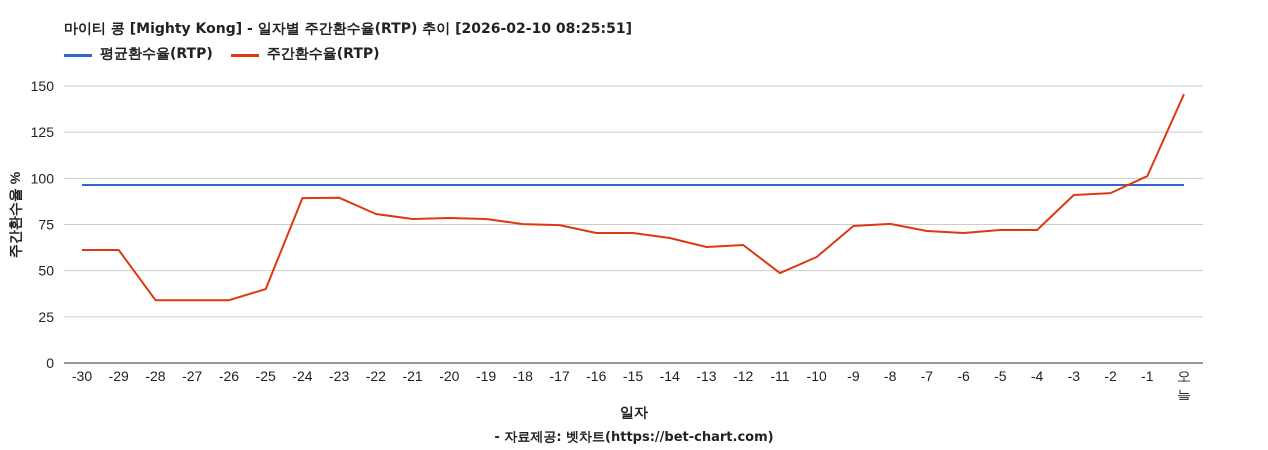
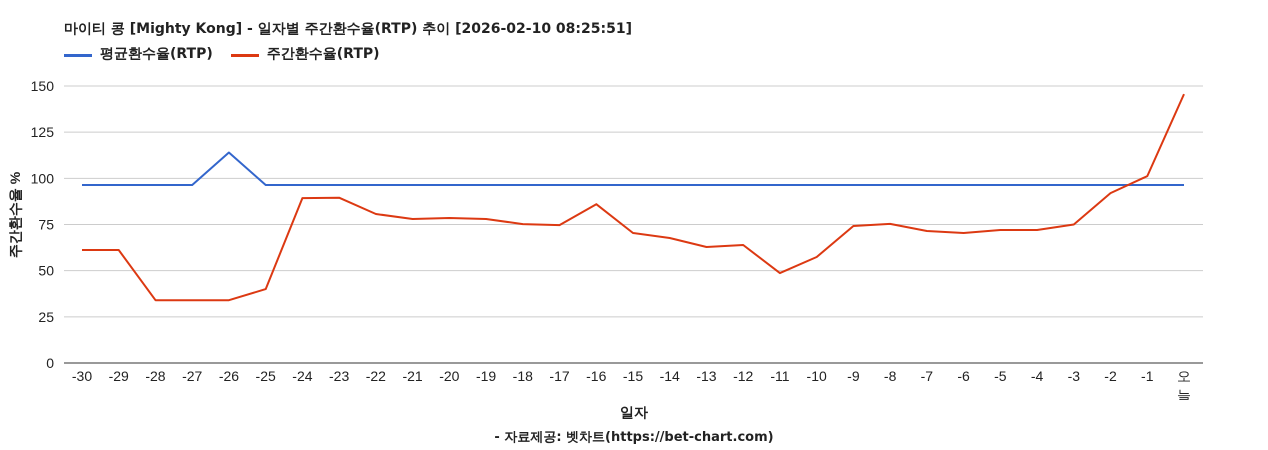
평균환수율(RTP)/-26: 96 -> 114
주간환수율(RTP)/-16: 70 -> 86
주간환수율(RTP)/-3: 91 -> 75
